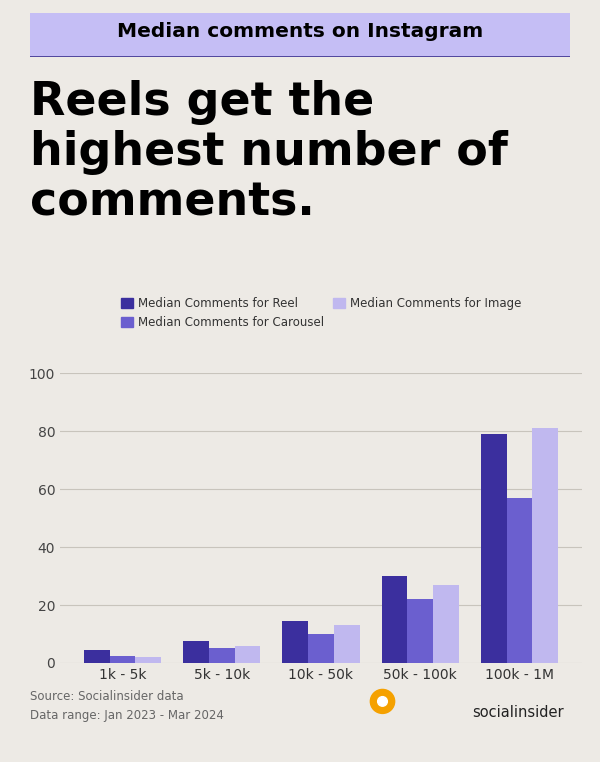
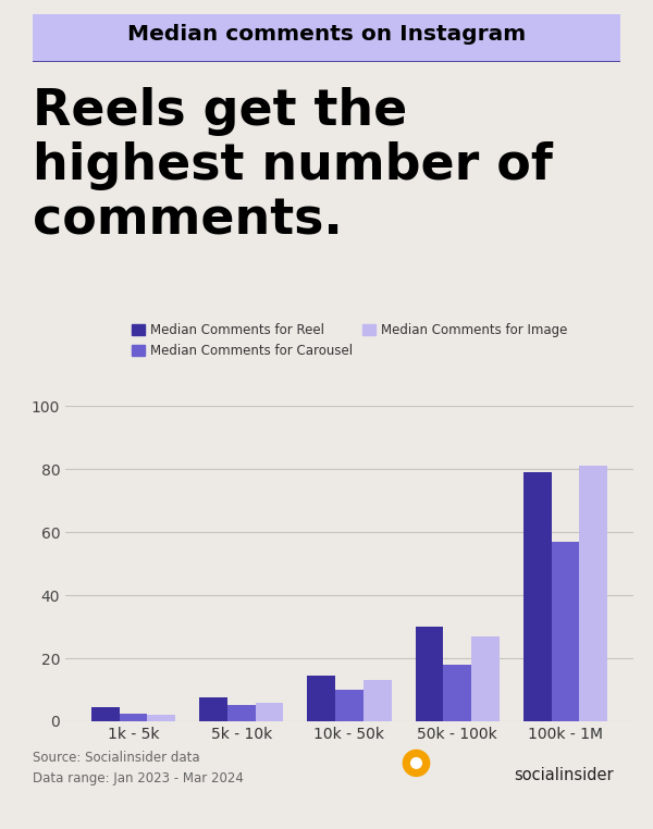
Median Comments for Carousel/50k - 100k: 22.0 -> 18.0
